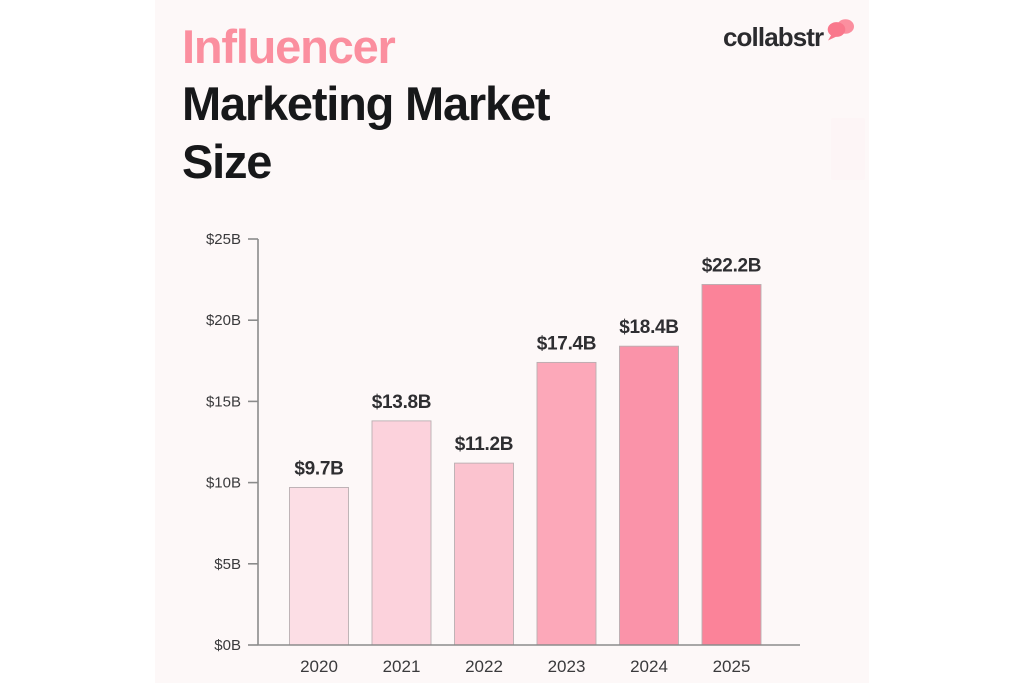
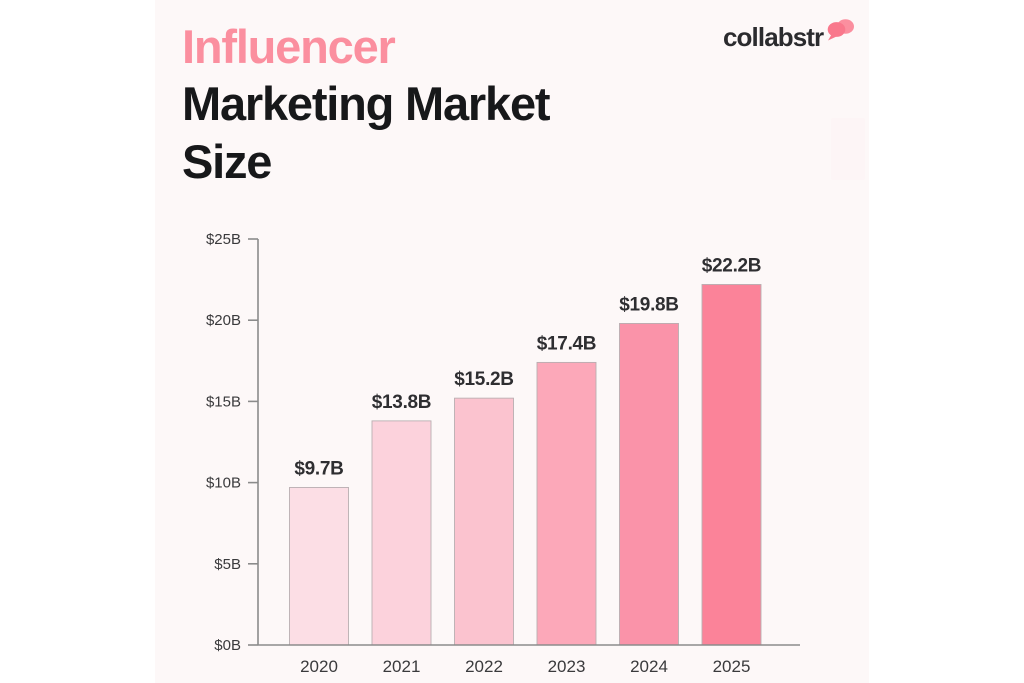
2022: $11.2B -> $15.2B
2024: $18.4B -> $19.8B
